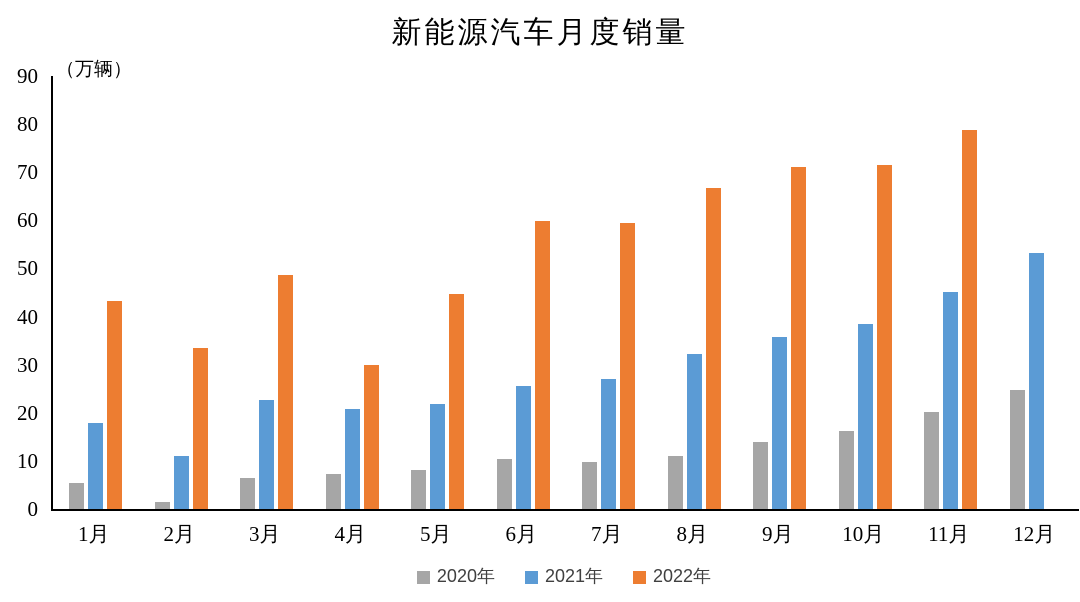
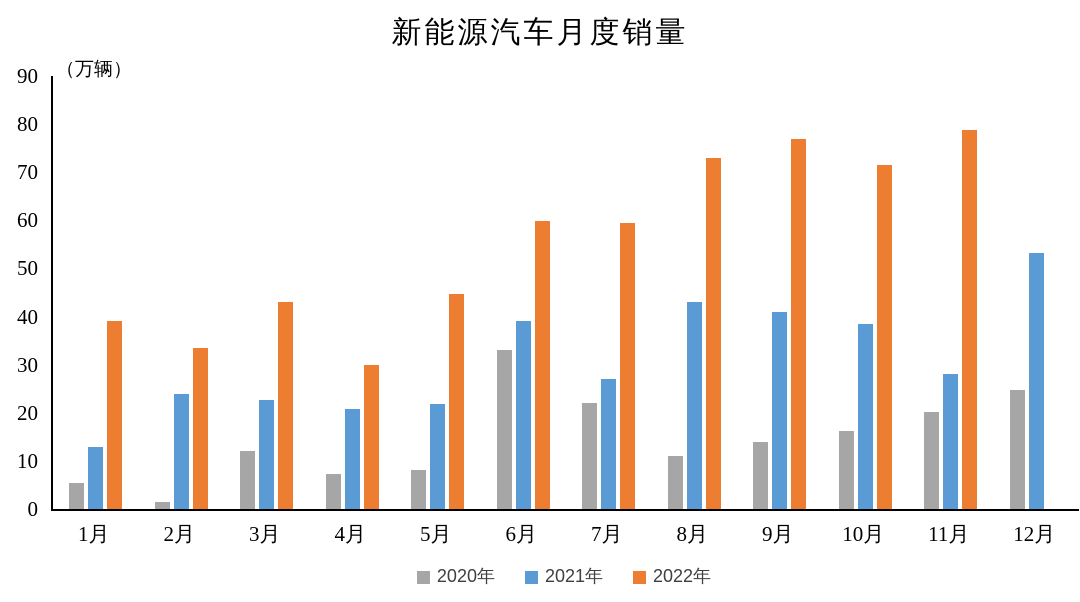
2021年/1月: 18 -> 13
2022年/1月: 43 -> 39
2021年/2月: 11 -> 24
2020年/3月: 6 -> 12
2022年/3月: 49 -> 43
2020年/6月: 10 -> 33
2021年/6月: 26 -> 39
2020年/7月: 10 -> 22
2021年/8月: 32 -> 43
2022年/8月: 67 -> 73
2021年/9月: 36 -> 41
2022年/9月: 71 -> 77
2021年/11月: 45 -> 28
